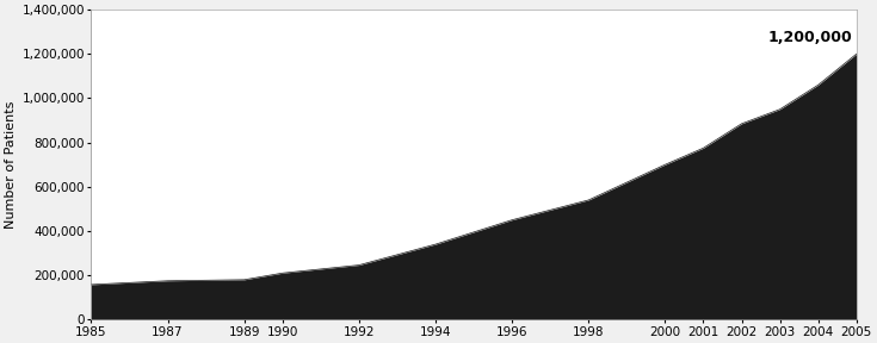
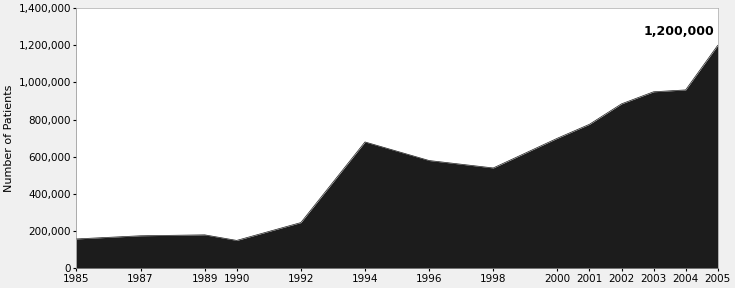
1990: 210,000 -> 150,000
1994: 340,000 -> 680,000
1996: 450,000 -> 580,000
2004: 1,060,000 -> 960,000
